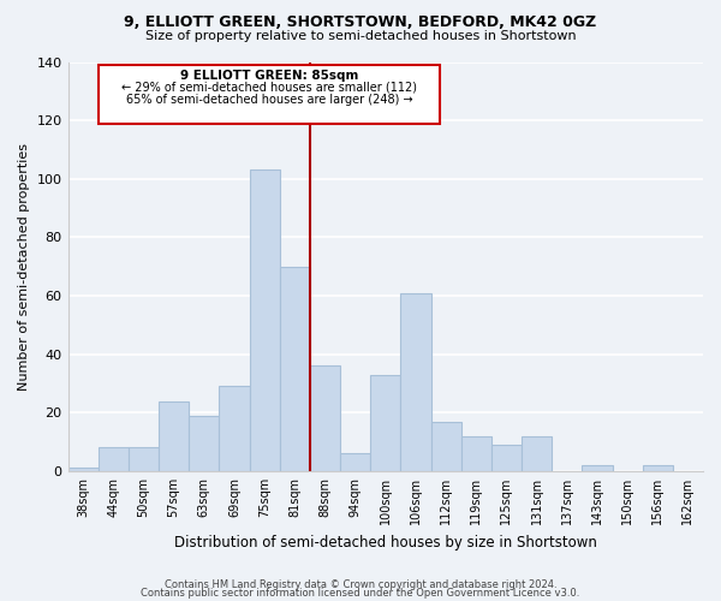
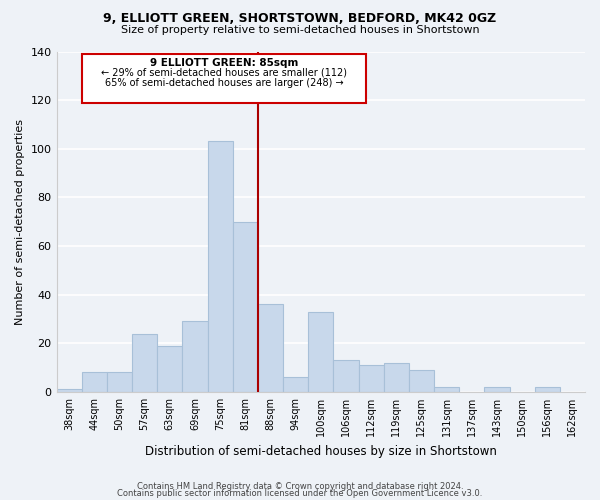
106sqm: 61 -> 13
112sqm: 17 -> 11
131sqm: 12 -> 2
